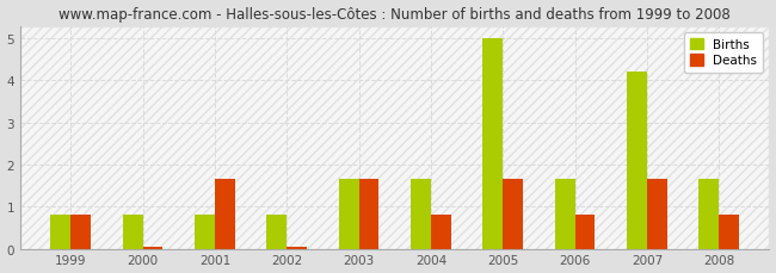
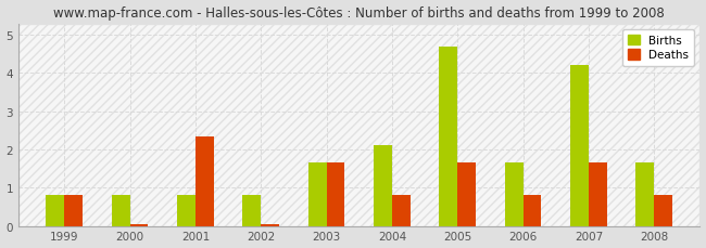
Deaths/2001: 1.65 -> 2.35
Births/2004: 1.65 -> 2.10
Births/2005: 5.00 -> 4.70
